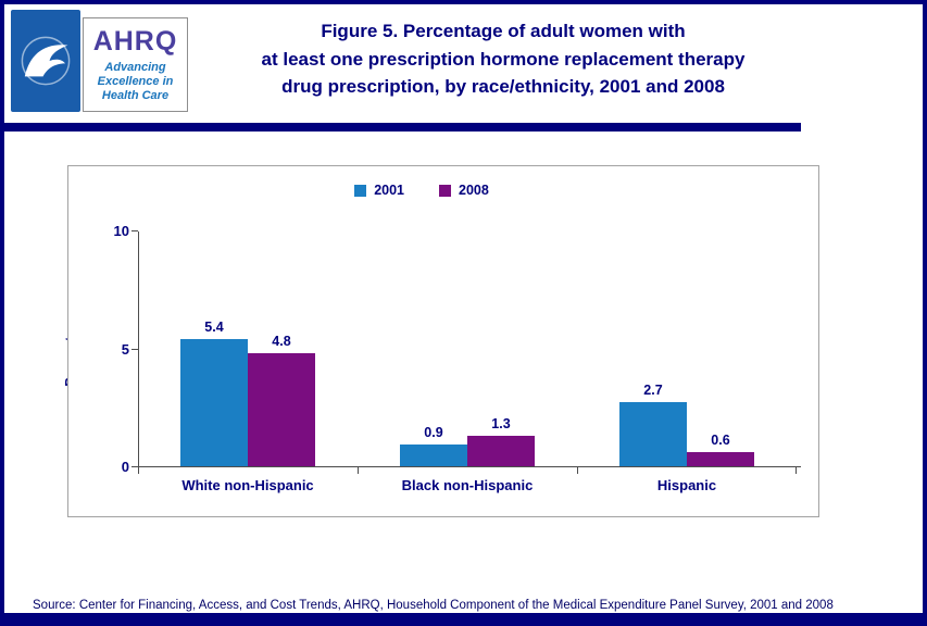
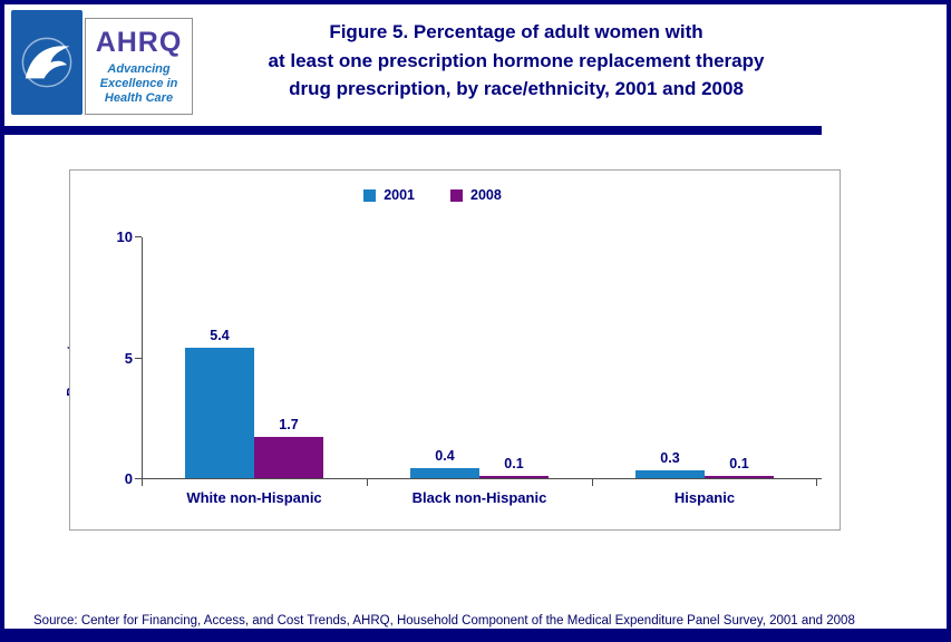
2008/White non-Hispanic: 4.8 -> 1.7
2001/Black non-Hispanic: 0.9 -> 0.4
2008/Black non-Hispanic: 1.3 -> 0.1
2001/Hispanic: 2.7 -> 0.3
2008/Hispanic: 0.6 -> 0.1
